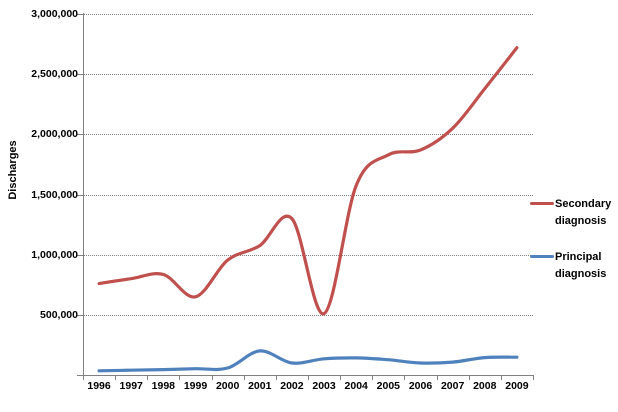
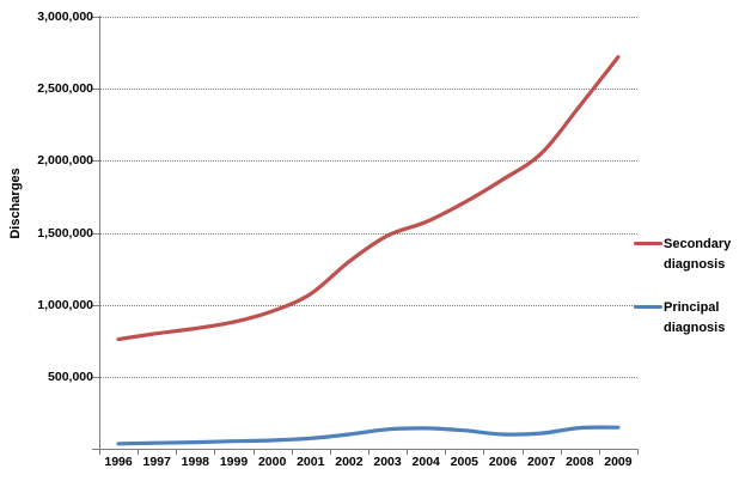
Secondary diagnosis/1999: 650000 -> 880000
Principal diagnosis/2001: 200000 -> 70000
Secondary diagnosis/2003: 510000 -> 1480000
Secondary diagnosis/2005: 1830000 -> 1710000
